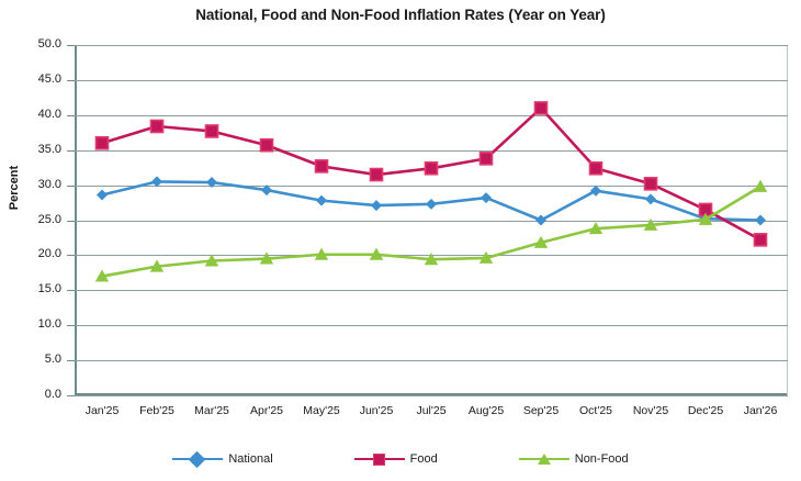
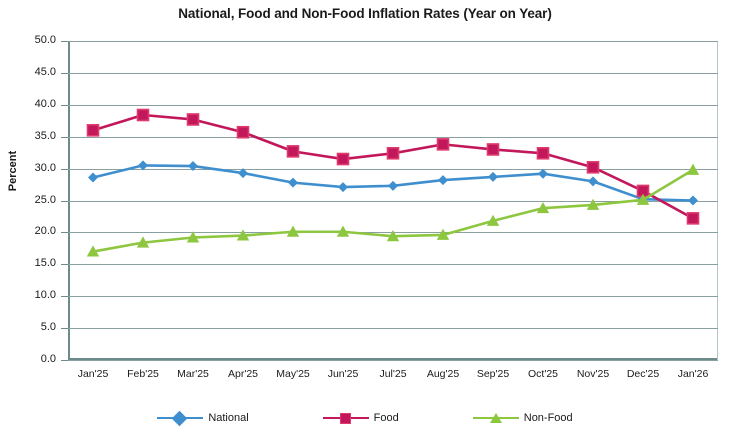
National/Sep'25: 25 -> 29
Food/Sep'25: 41 -> 33
